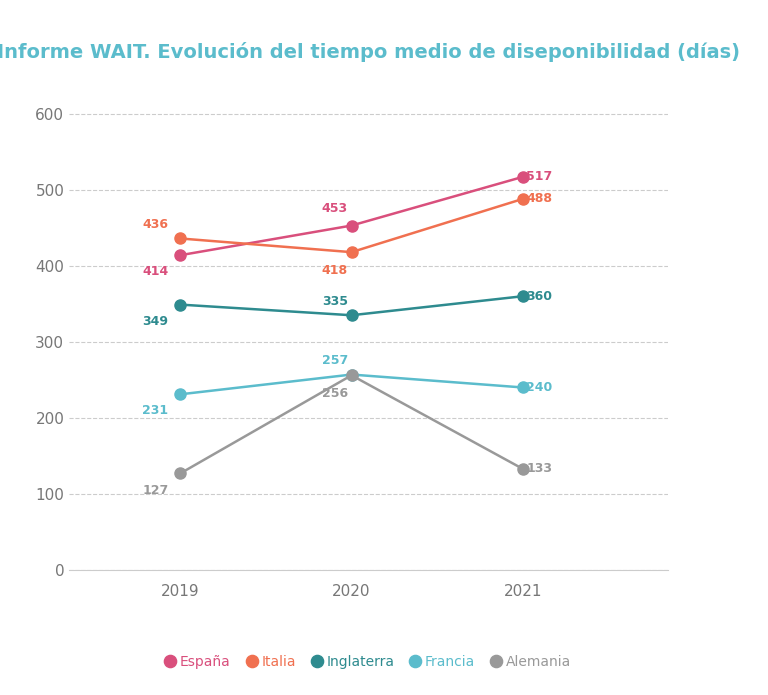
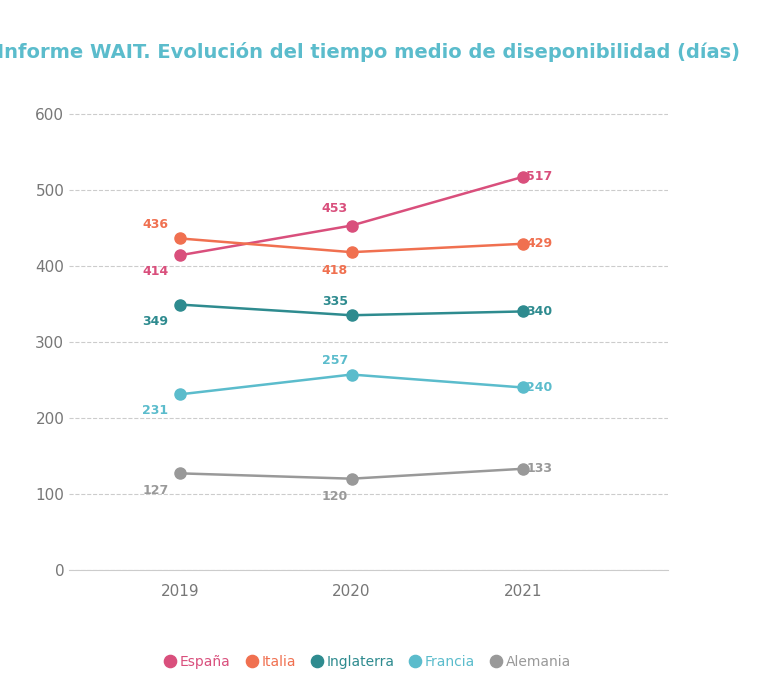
Alemania/2020: 256 -> 120
Italia/2021: 488 -> 429
Inglaterra/2021: 360 -> 340
